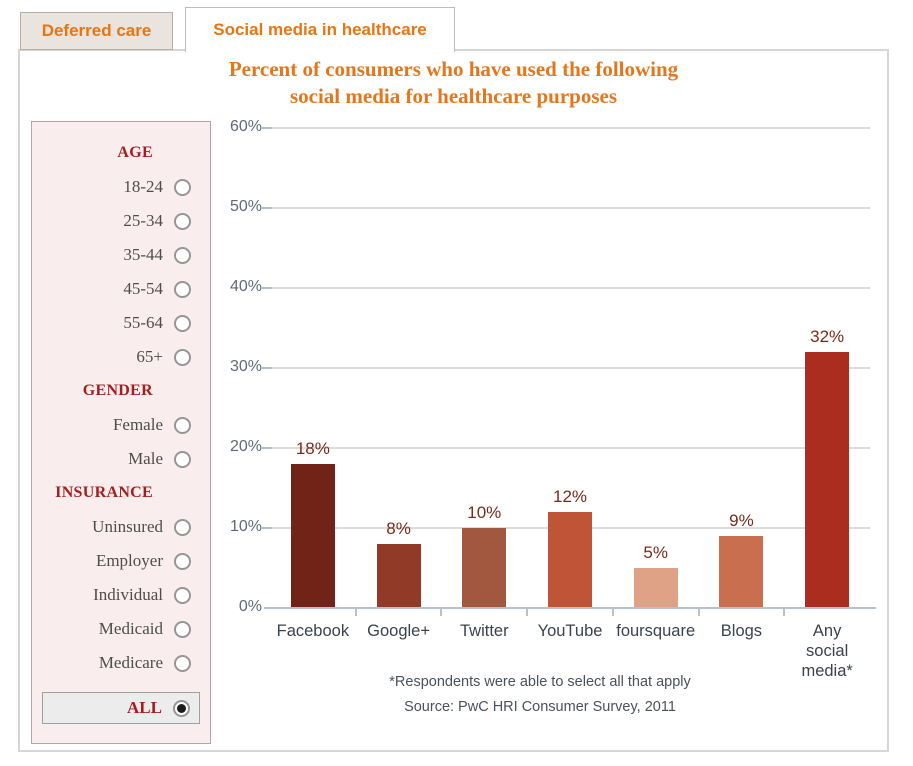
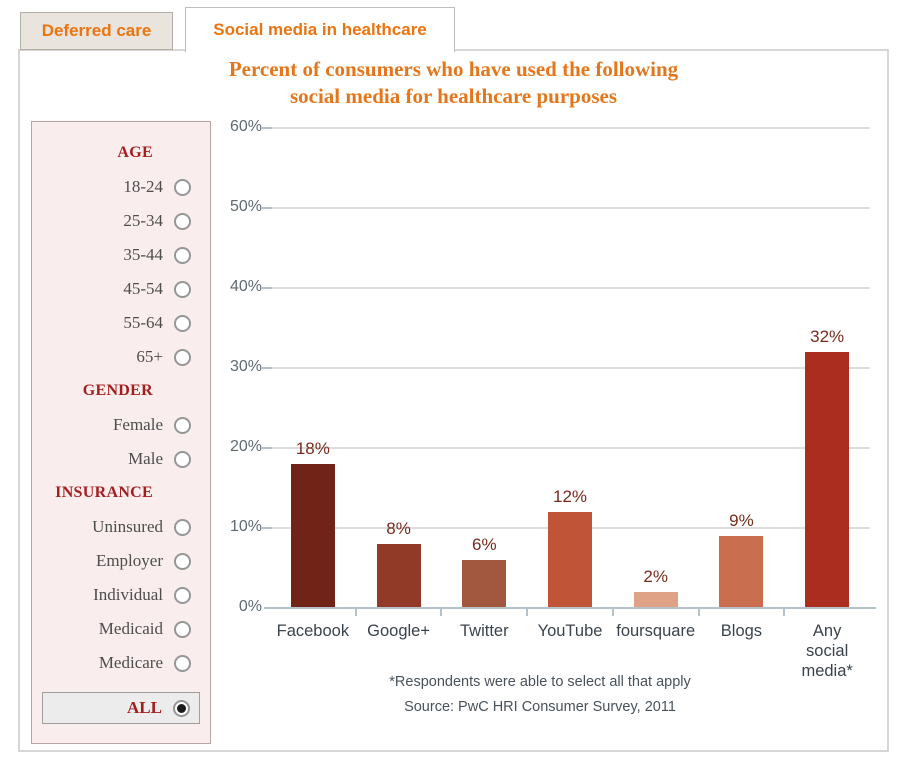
Twitter: 10% -> 6%
foursquare: 5% -> 2%
